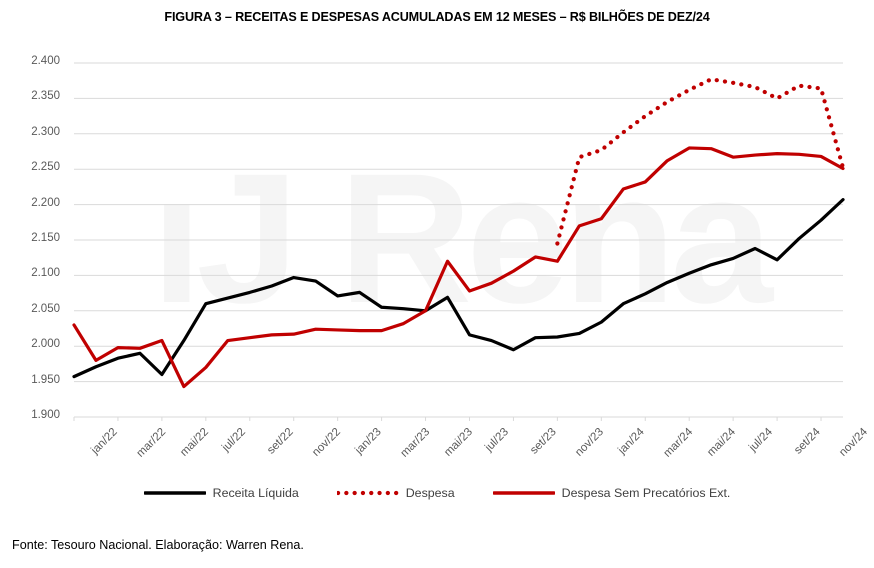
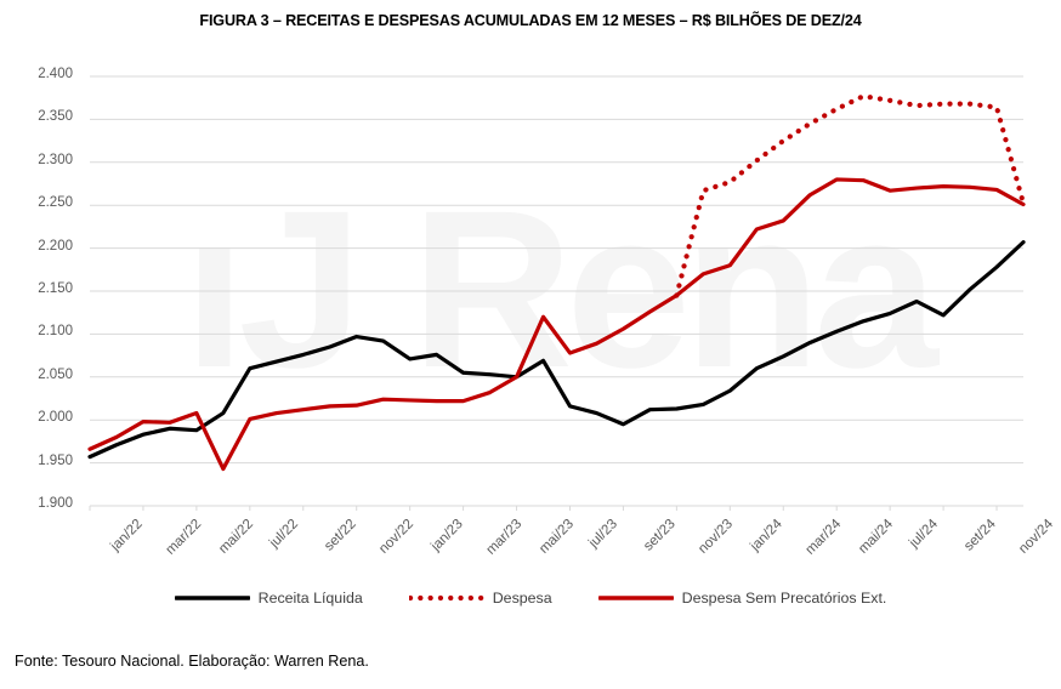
Despesa Sem Precatórios Ext./jan/22: 2030 -> 1970
Receita Líquida/mai/22: 1960 -> 1990
Despesa Sem Precatórios Ext./jul/22: 1970 -> 2000
Despesa Sem Precatórios Ext./nov/23: 2120 -> 2140
Despesa/set/24: 2350 -> 2370
